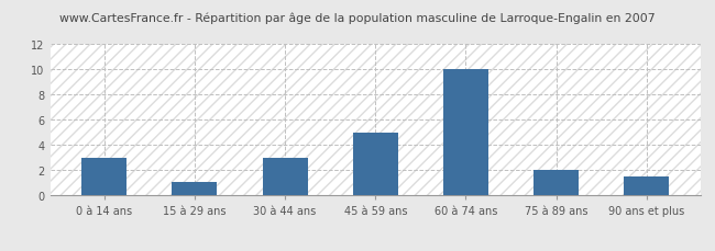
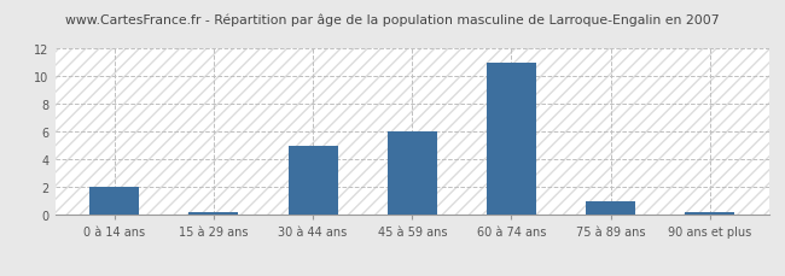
0 à 14 ans: 3.0 -> 2.0
15 à 29 ans: 1.1 -> 0.2
30 à 44 ans: 3.0 -> 5.0
45 à 59 ans: 5.0 -> 6.0
60 à 74 ans: 10.0 -> 11.0
75 à 89 ans: 2.0 -> 1.0
90 ans et plus: 1.5 -> 0.2
